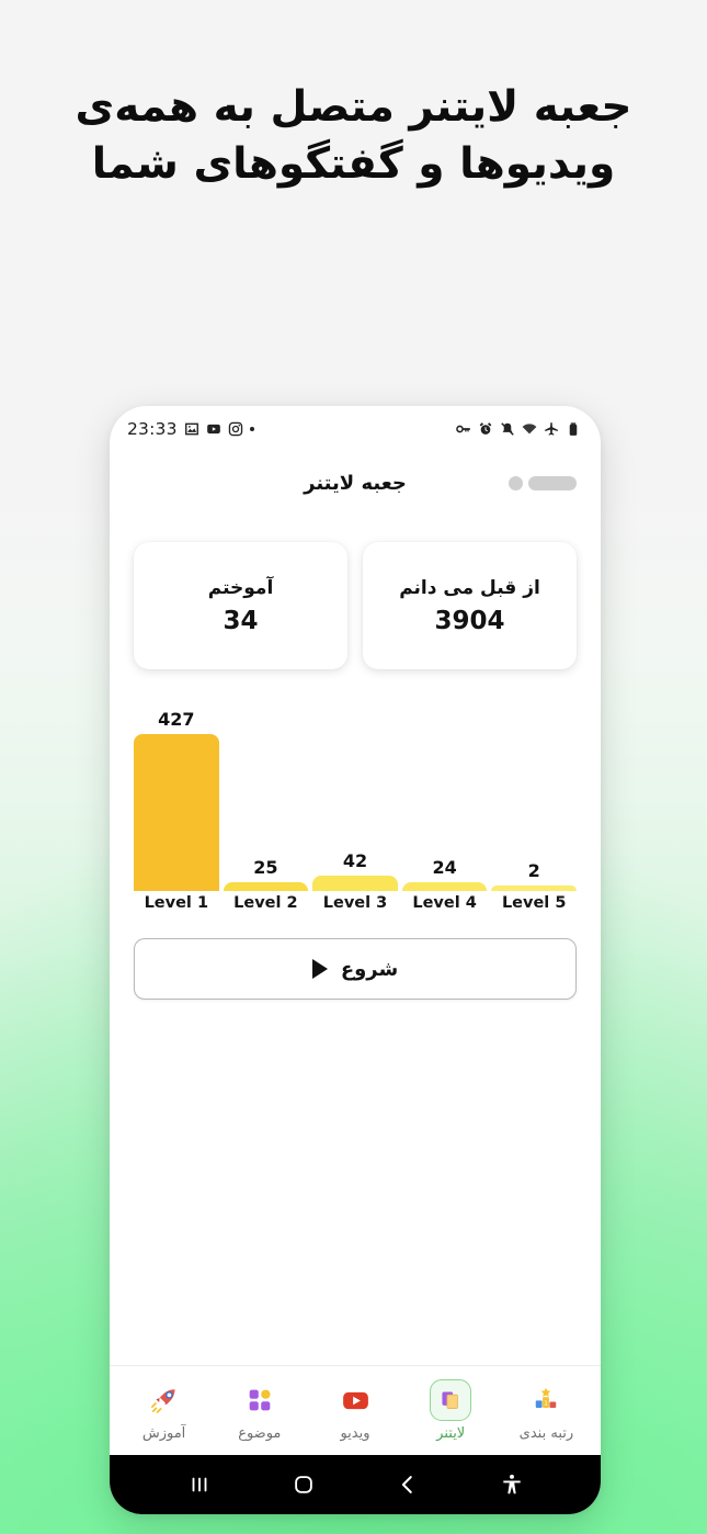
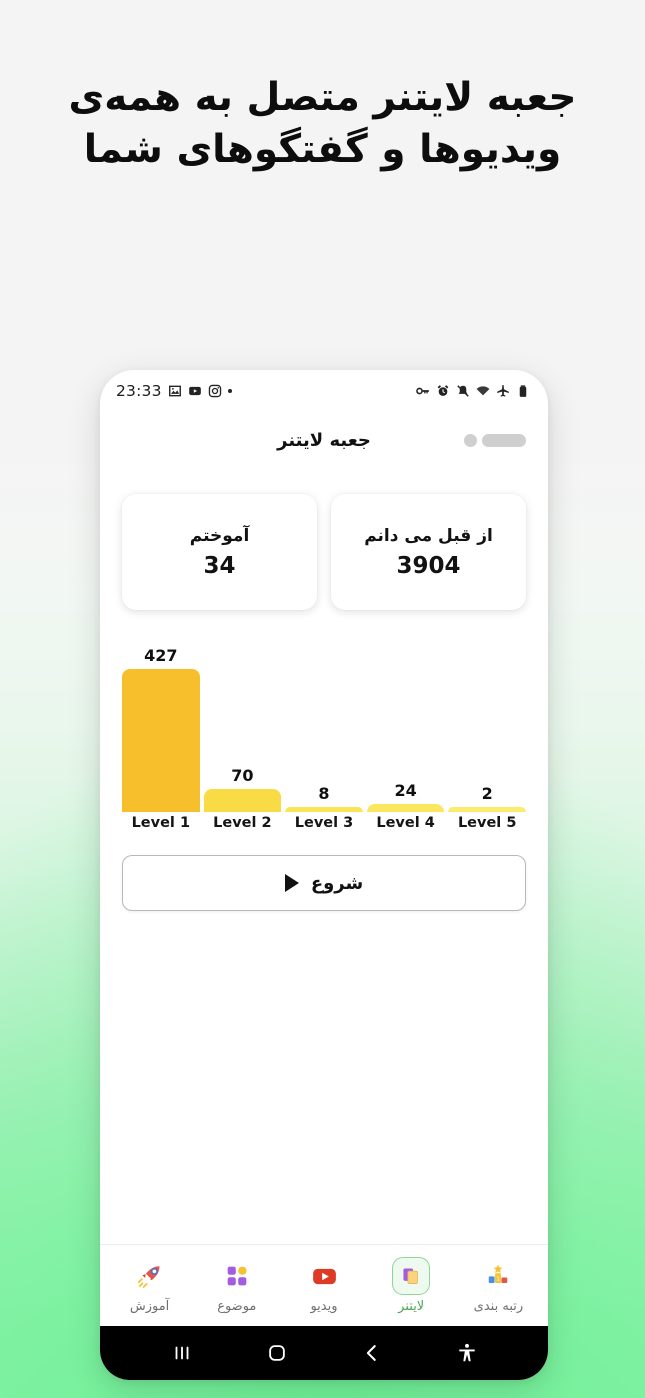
Level 2: 25 -> 70
Level 3: 42 -> 8
